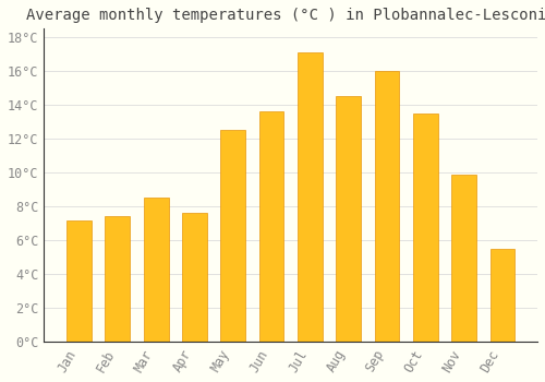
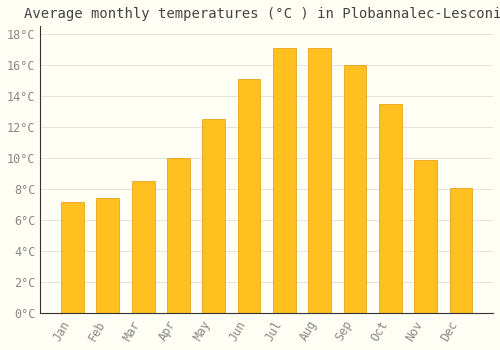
Apr: 7.6°C -> 10.0°C
Jun: 13.6°C -> 15.1°C
Aug: 14.5°C -> 17.1°C
Dec: 5.5°C -> 8.1°C
